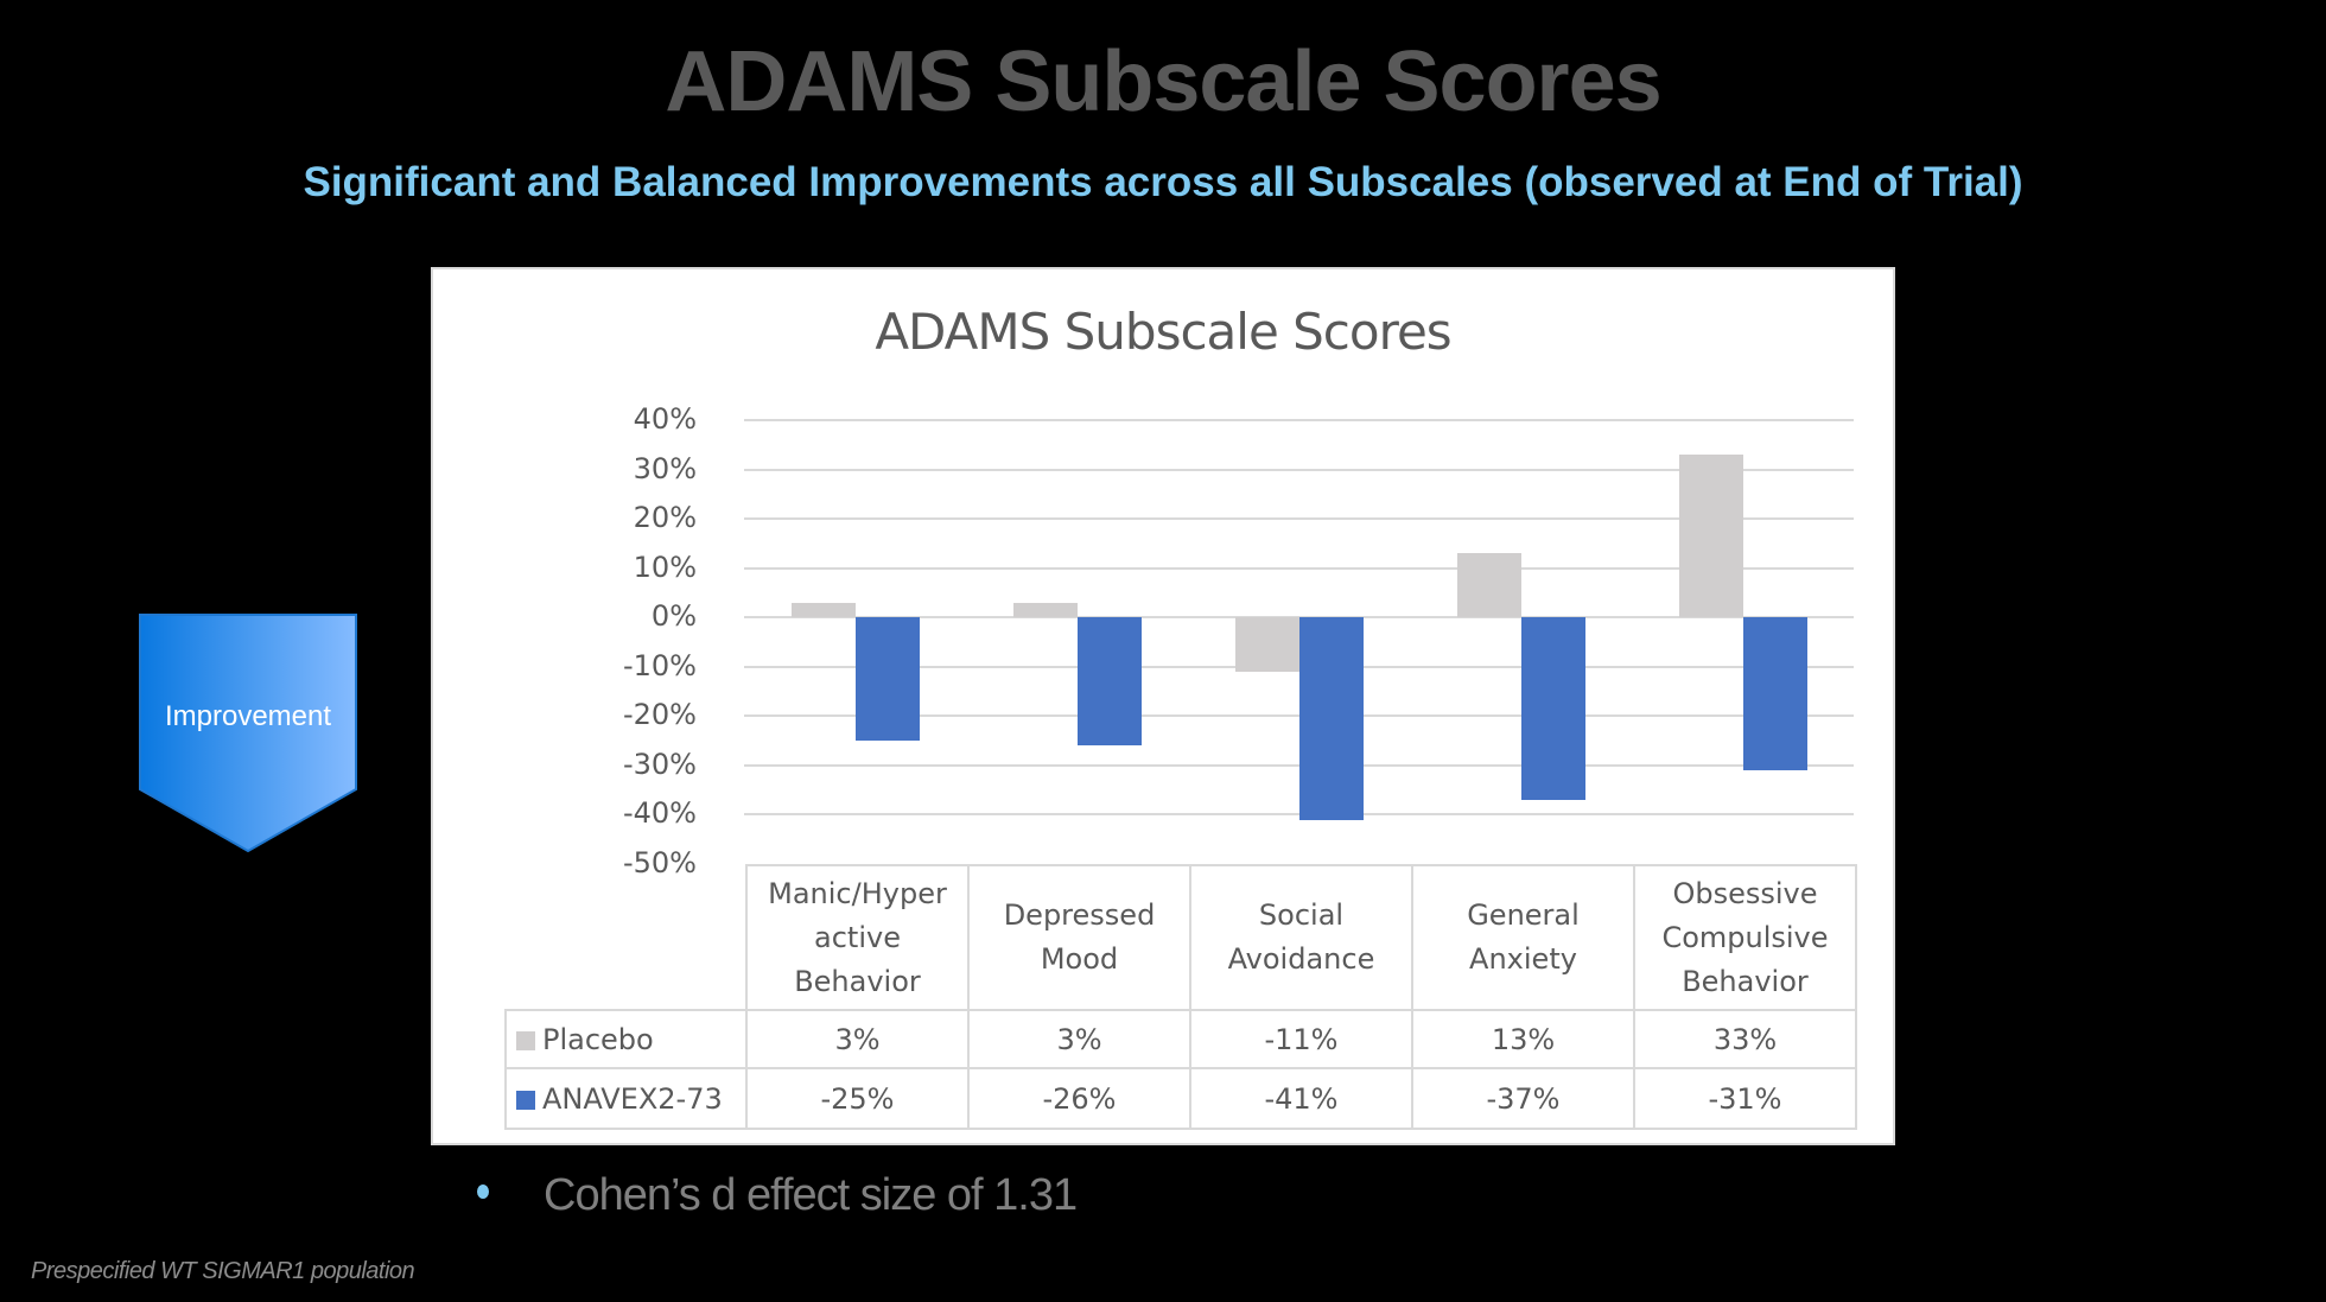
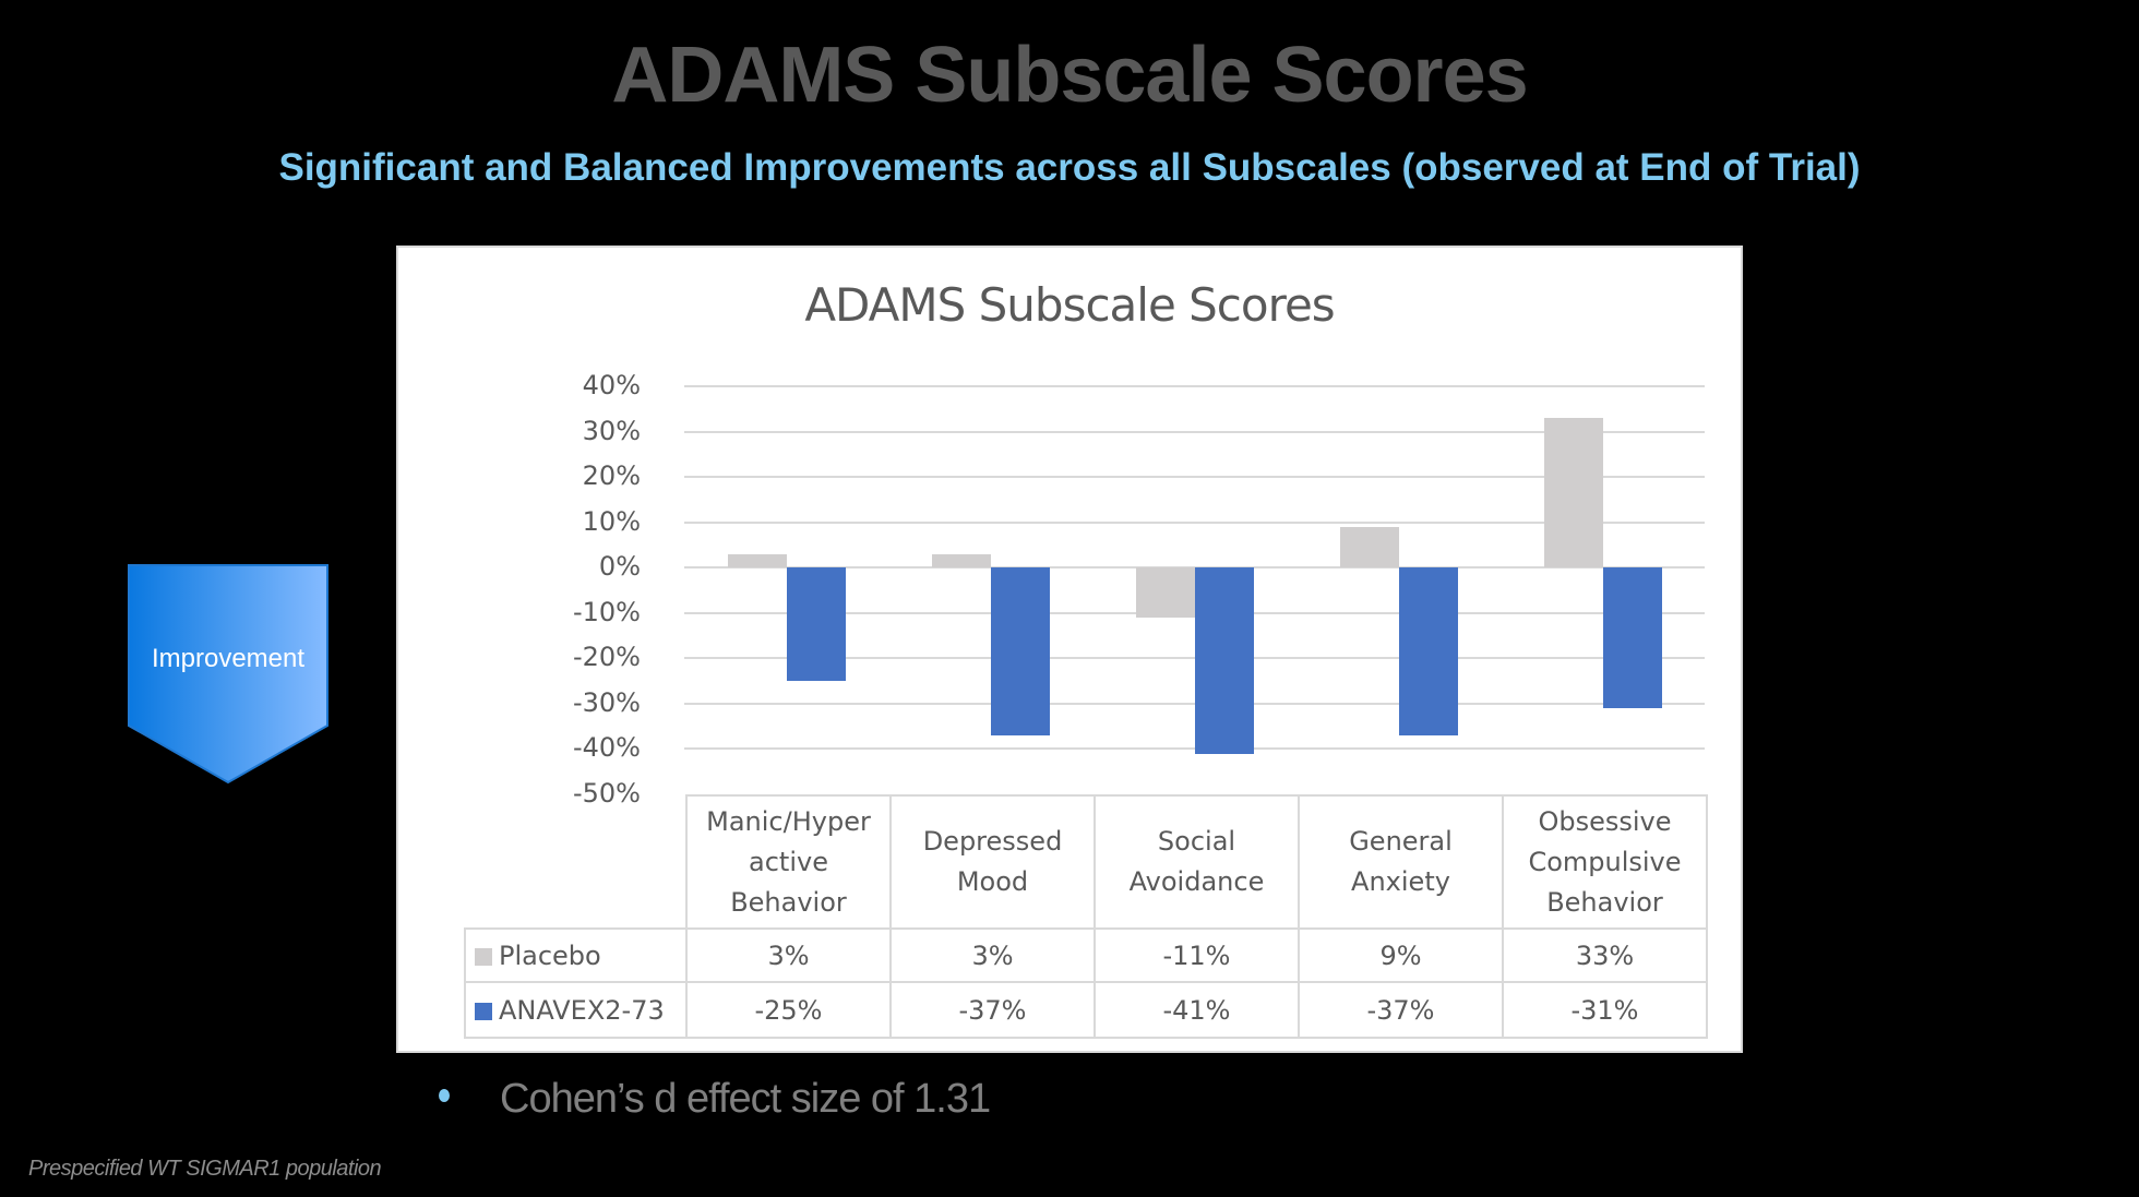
ANAVEX2-73/Depressed Mood: -26% -> -37%
Placebo/General Anxiety: 13% -> 9%
